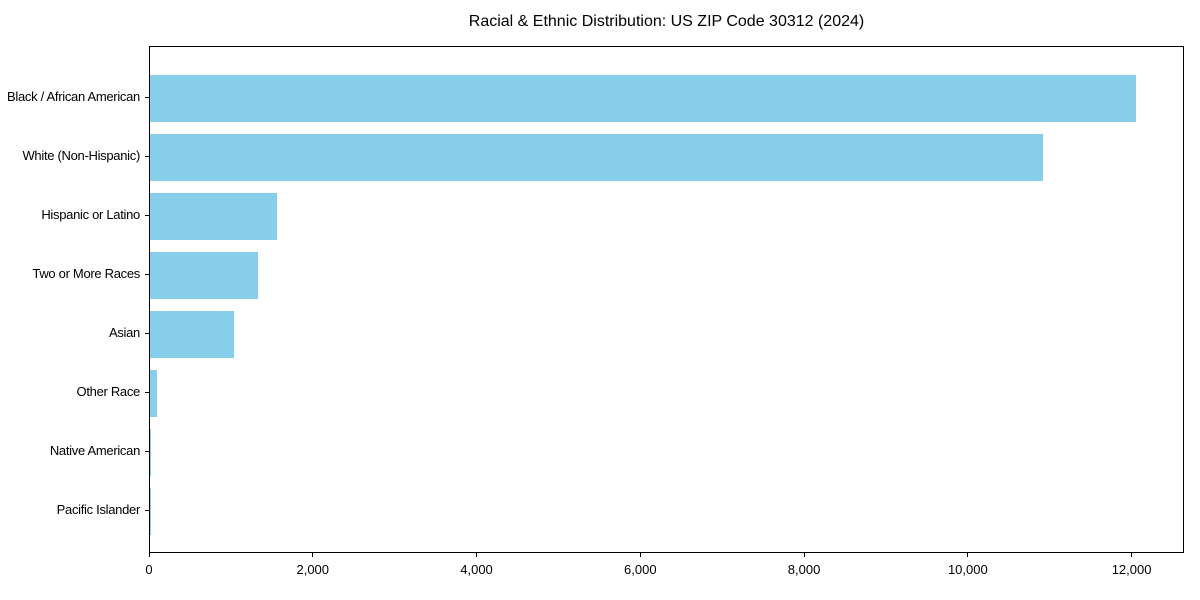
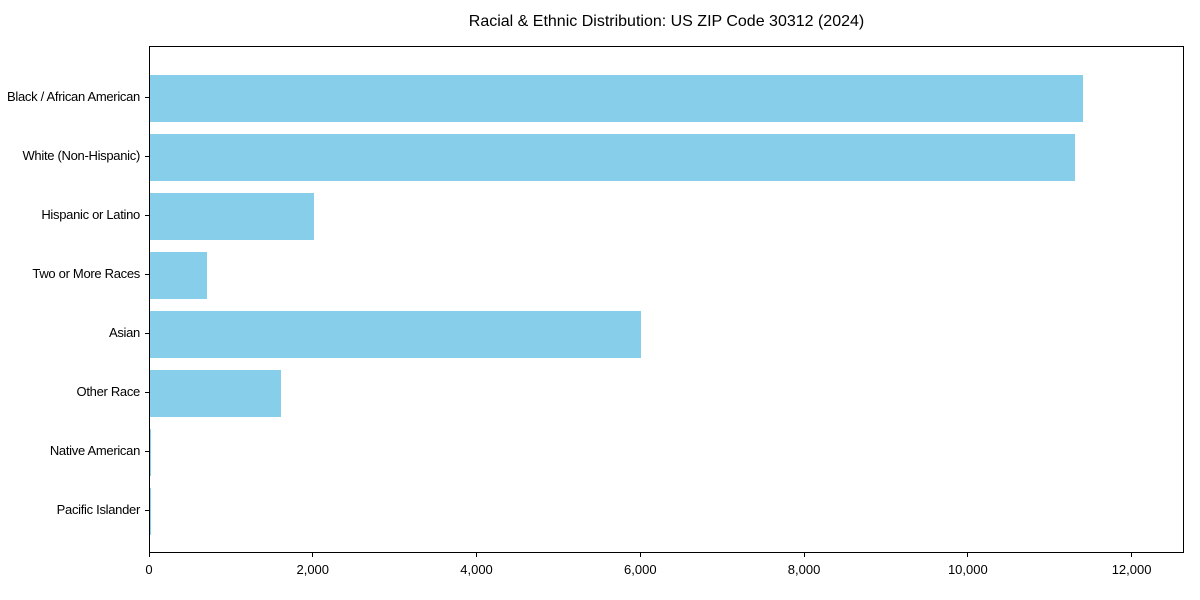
Black / African American: 12000 -> 11400
White (Non-Hispanic): 10900 -> 11300
Hispanic or Latino: 1500 -> 2000
Two or More Races: 1300 -> 700
Asian: 1000 -> 6000
Other Race: 100 -> 1600
